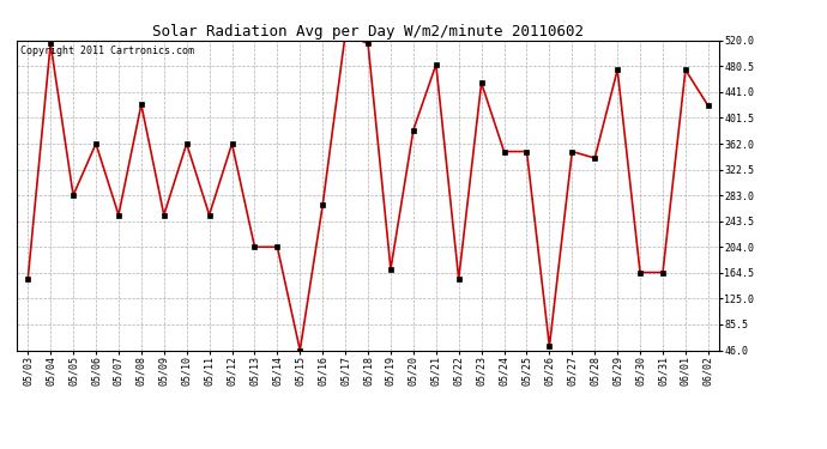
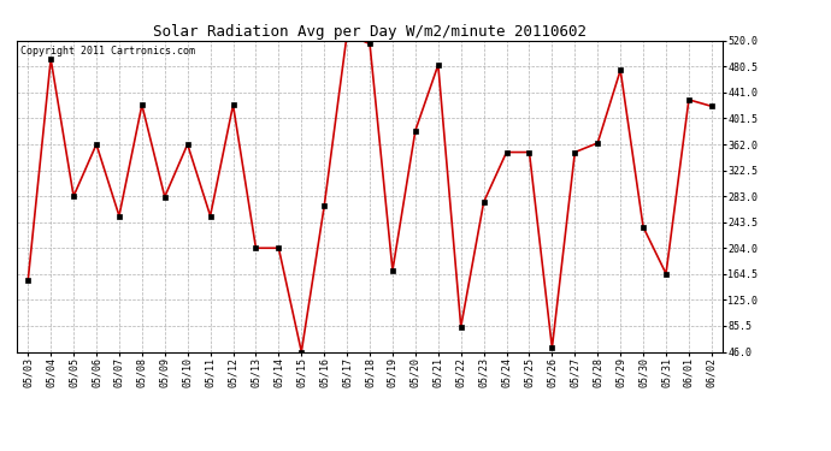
05/04: 515 -> 492
05/09: 253 -> 282
05/12: 362 -> 422
05/22: 155 -> 84
05/23: 455 -> 274
05/28: 340 -> 364
05/30: 165 -> 236
06/01: 475 -> 430
